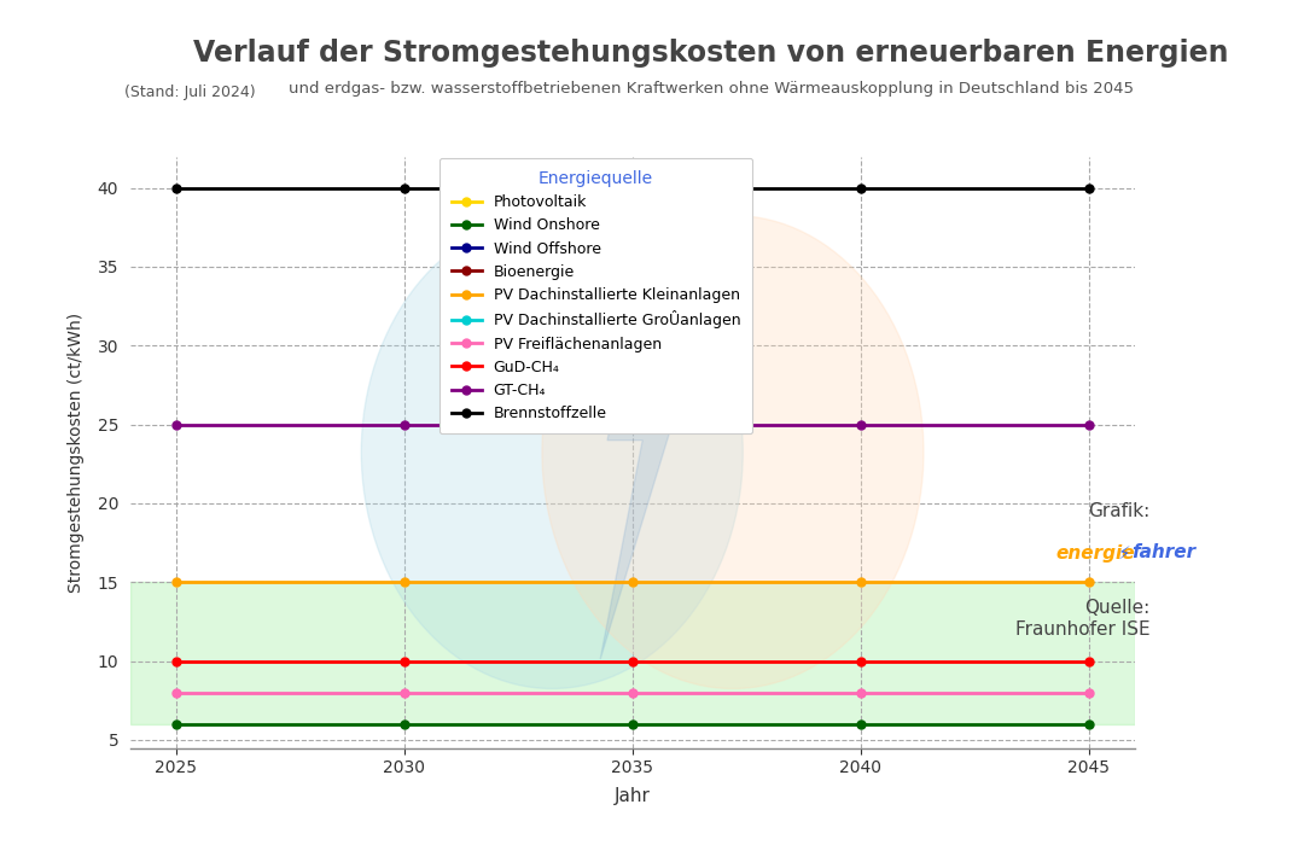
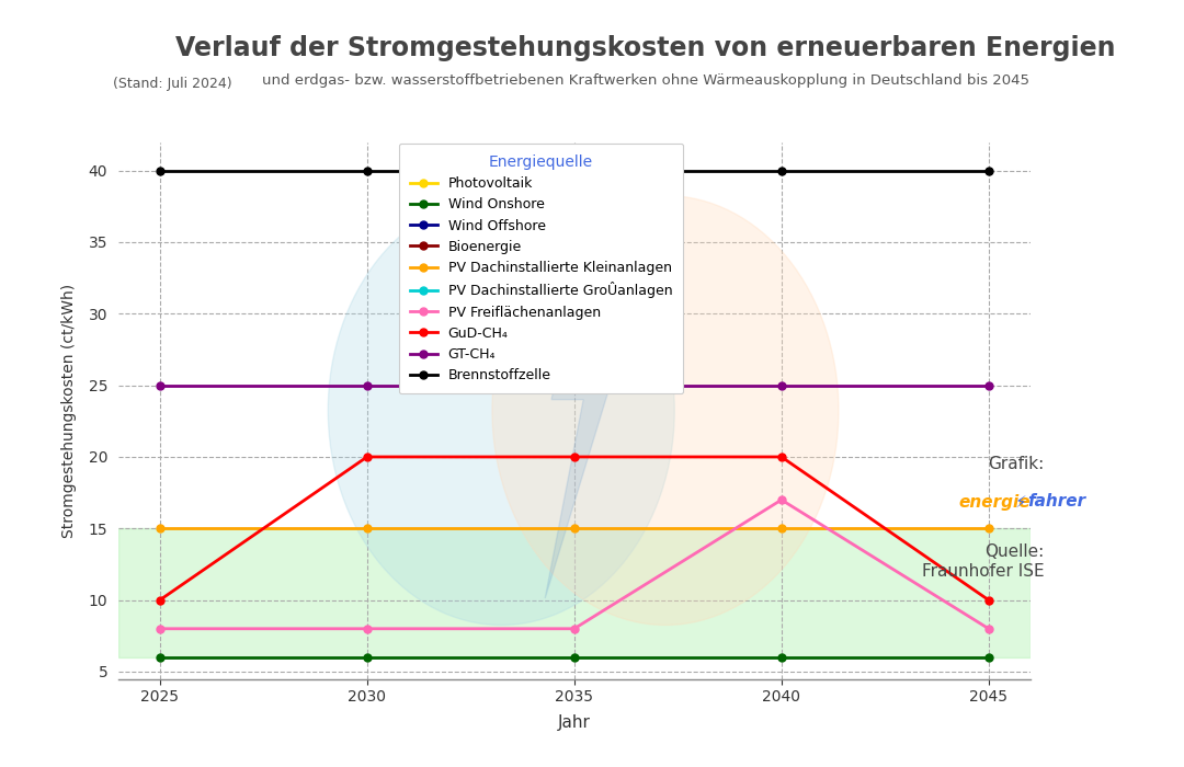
GuD-CH₄/2030: 10 -> 20
GuD-CH₄/2035: 10 -> 20
PV Freiflächenanlagen/2040: 8 -> 17
GuD-CH₄/2040: 10 -> 20
